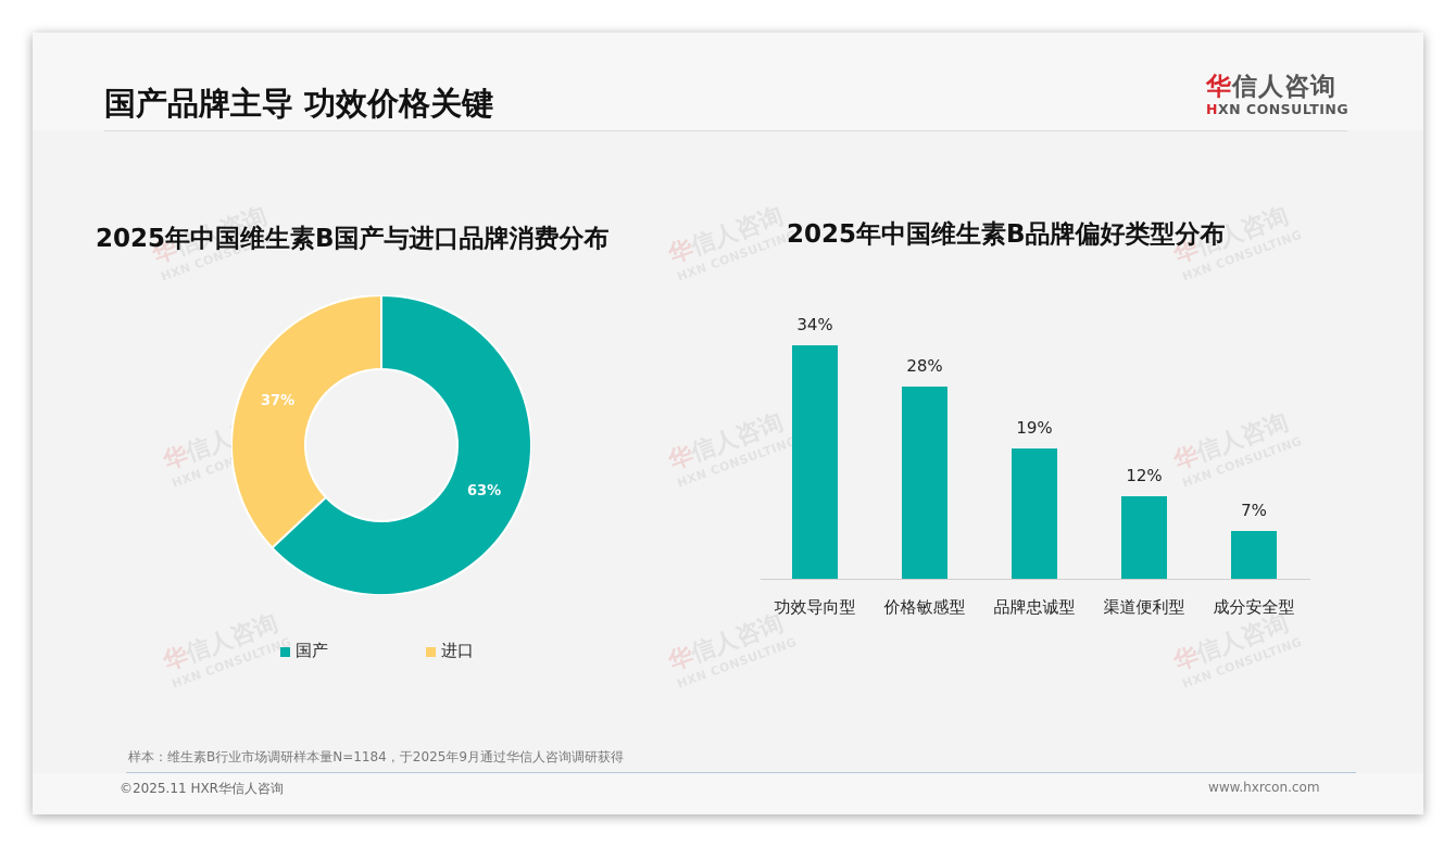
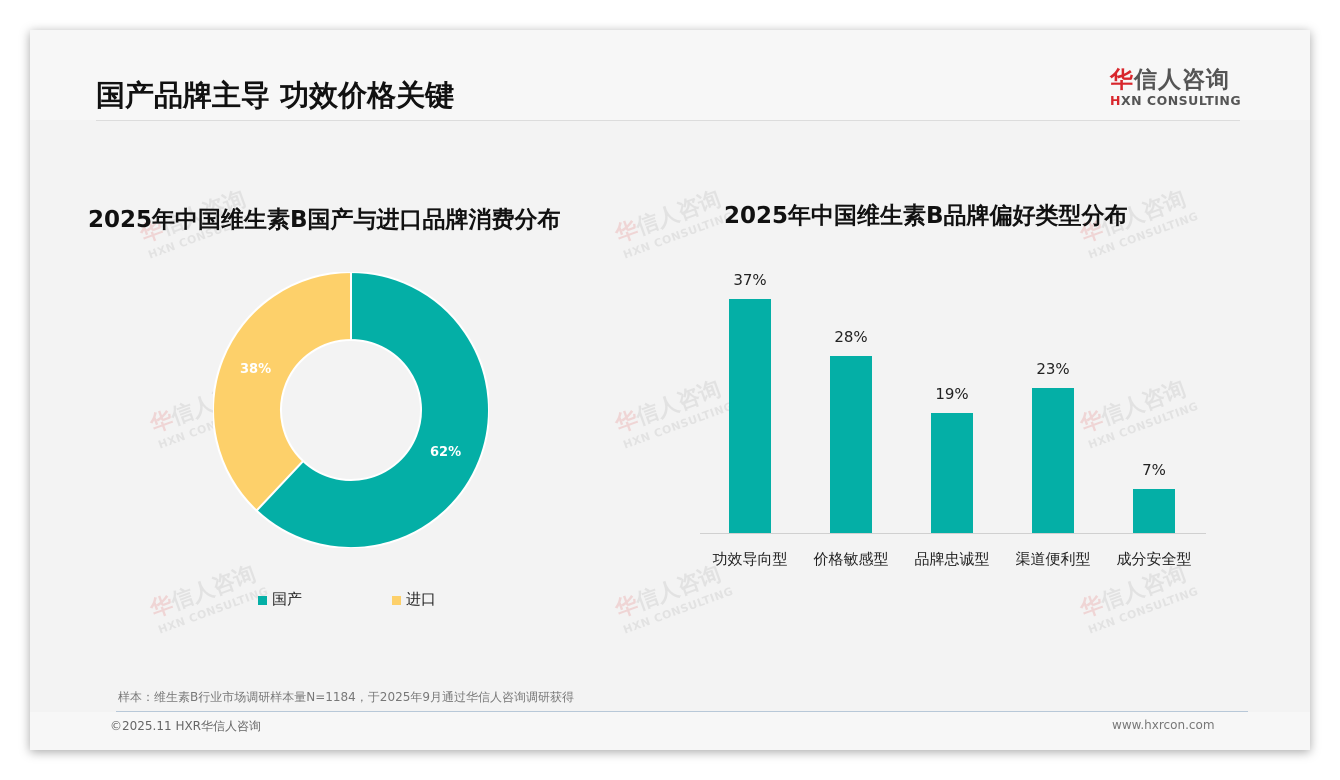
2025年中国维生素B国产与进口品牌消费分布/国产: 63% -> 62%
2025年中国维生素B国产与进口品牌消费分布/进口: 37% -> 38%
2025年中国维生素B品牌偏好类型分布/功效导向型: 34% -> 37%
2025年中国维生素B品牌偏好类型分布/渠道便利型: 12% -> 23%
